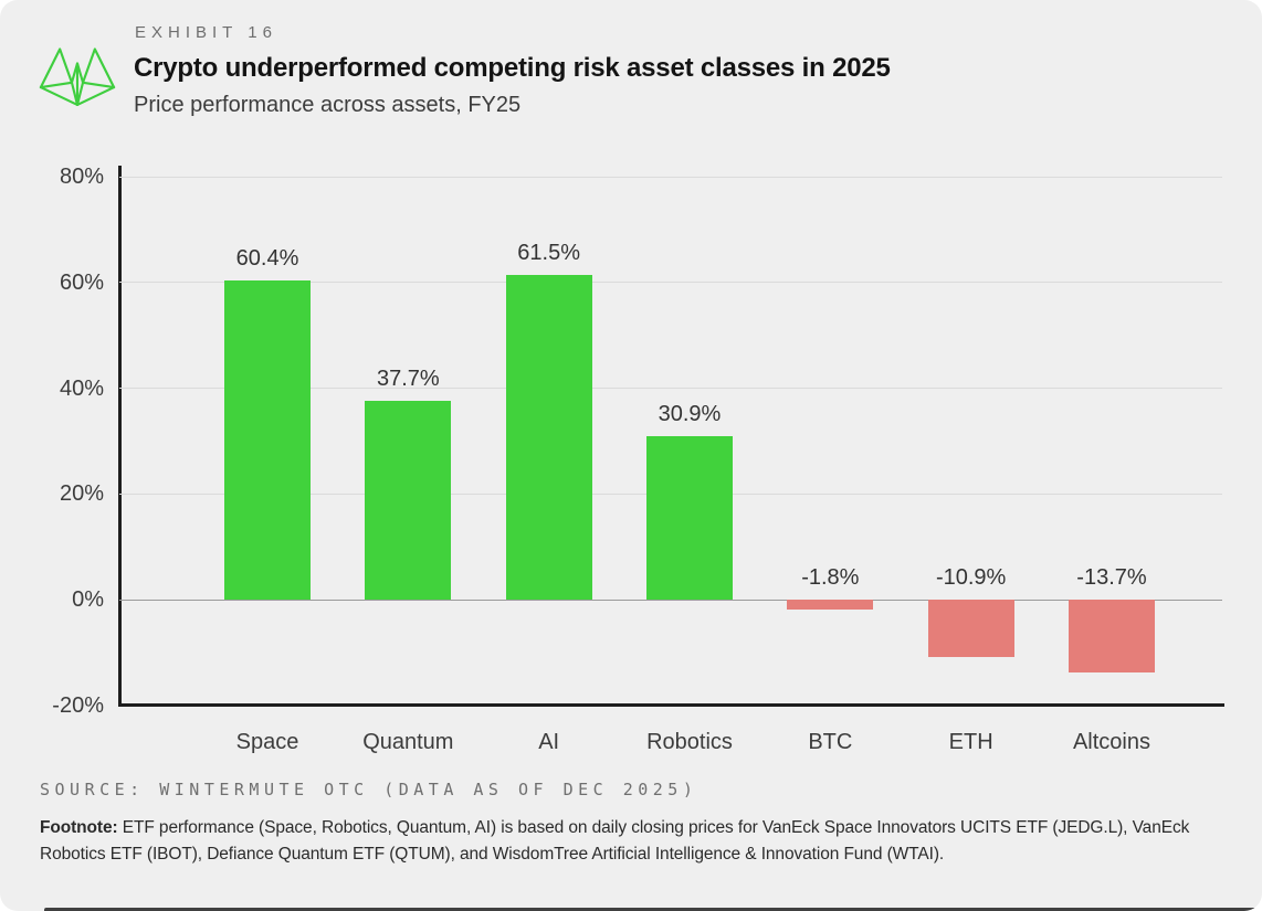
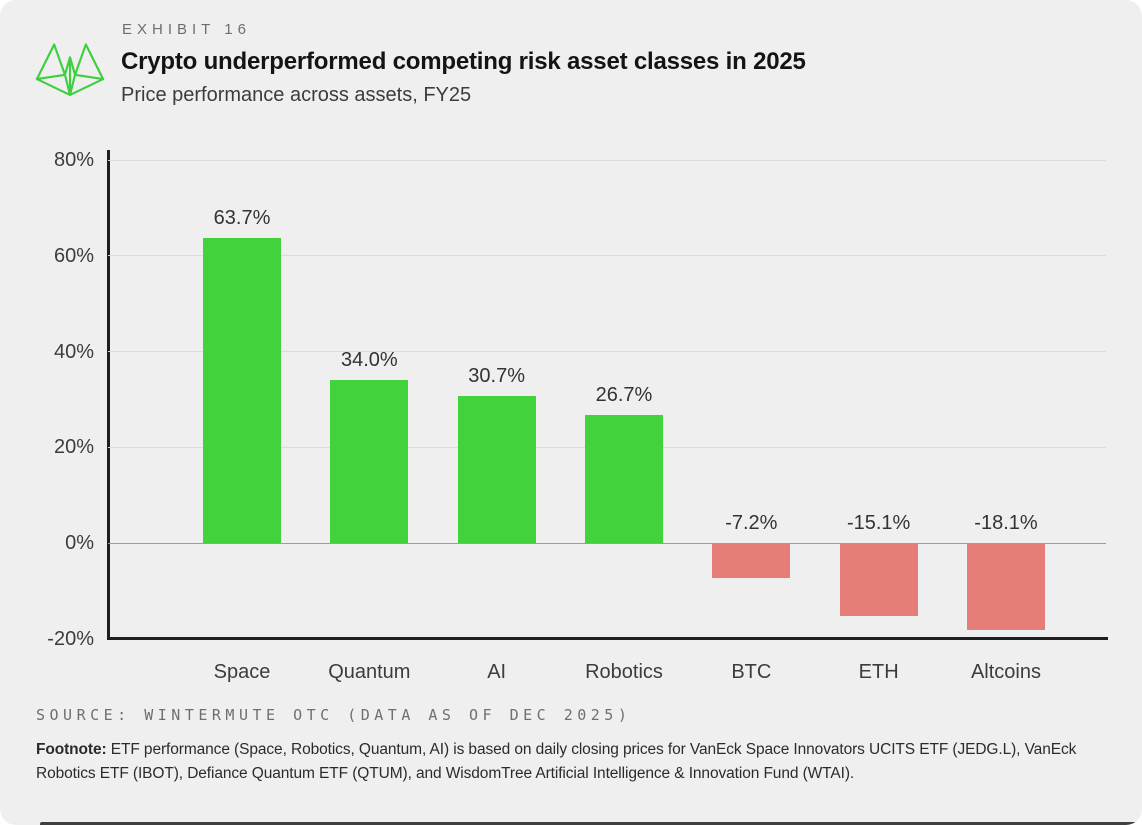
Space: 60.4% -> 63.7%
Quantum: 37.7% -> 34.0%
AI: 61.5% -> 30.7%
Robotics: 30.9% -> 26.7%
BTC: -1.8% -> -7.2%
ETH: -10.9% -> -15.1%
Altcoins: -13.7% -> -18.1%
